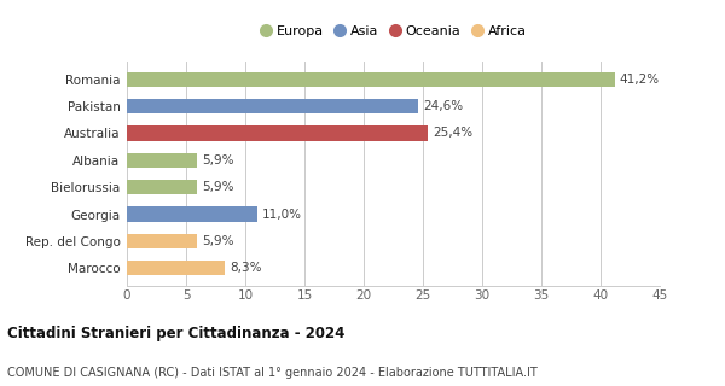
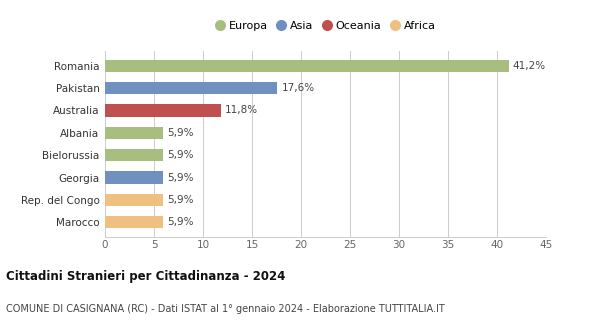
Pakistan: 24,6% -> 17,6%
Australia: 25,4% -> 11,8%
Georgia: 11,0% -> 5,9%
Marocco: 8,3% -> 5,9%
